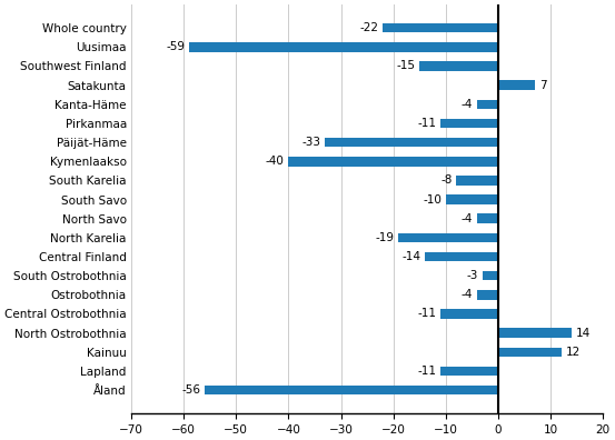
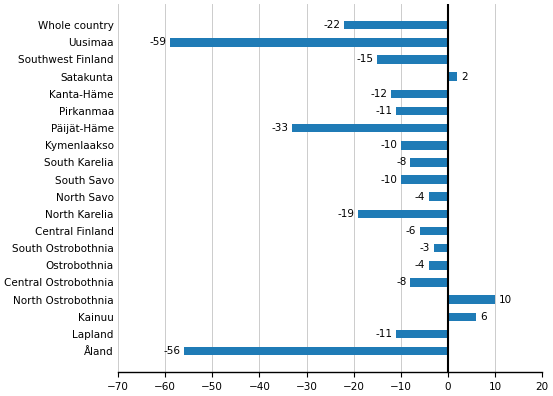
Satakunta: 7 -> 2
Kanta-Häme: -4 -> -12
Kymenlaakso: -40 -> -10
Central Finland: -14 -> -6
Central Ostrobothnia: -11 -> -8
North Ostrobothnia: 14 -> 10
Kainuu: 12 -> 6
